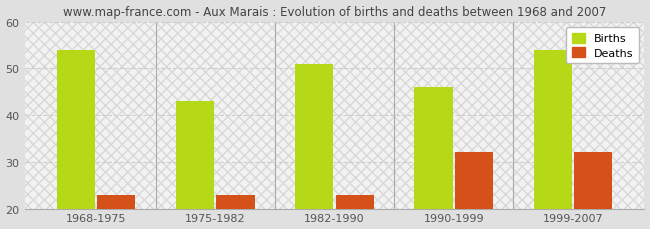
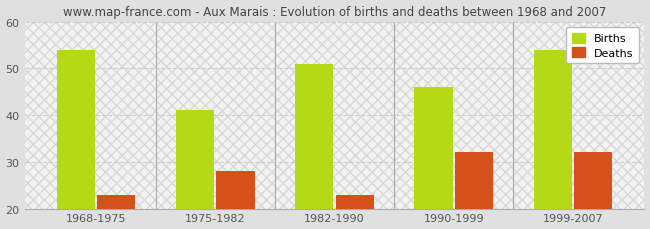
Births/1975-1982: 43 -> 41
Deaths/1975-1982: 23 -> 28
